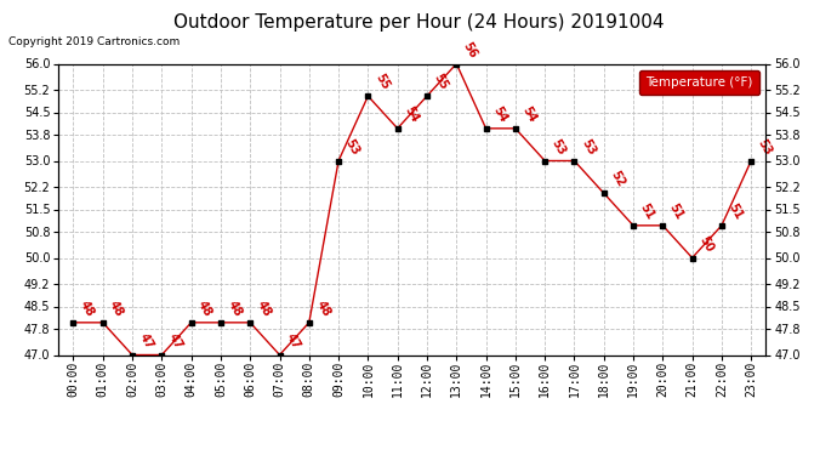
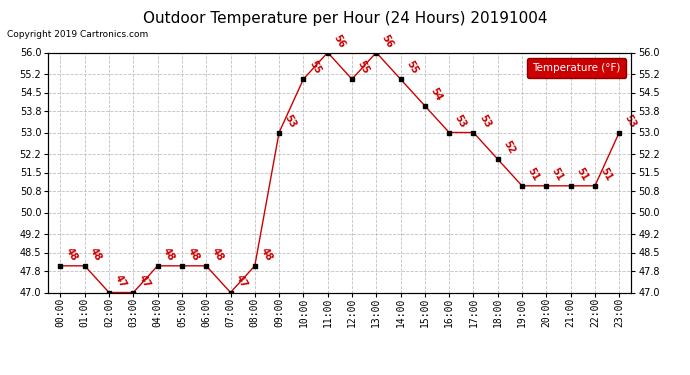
11:00: 54 -> 56
14:00: 54 -> 55
21:00: 50 -> 51
